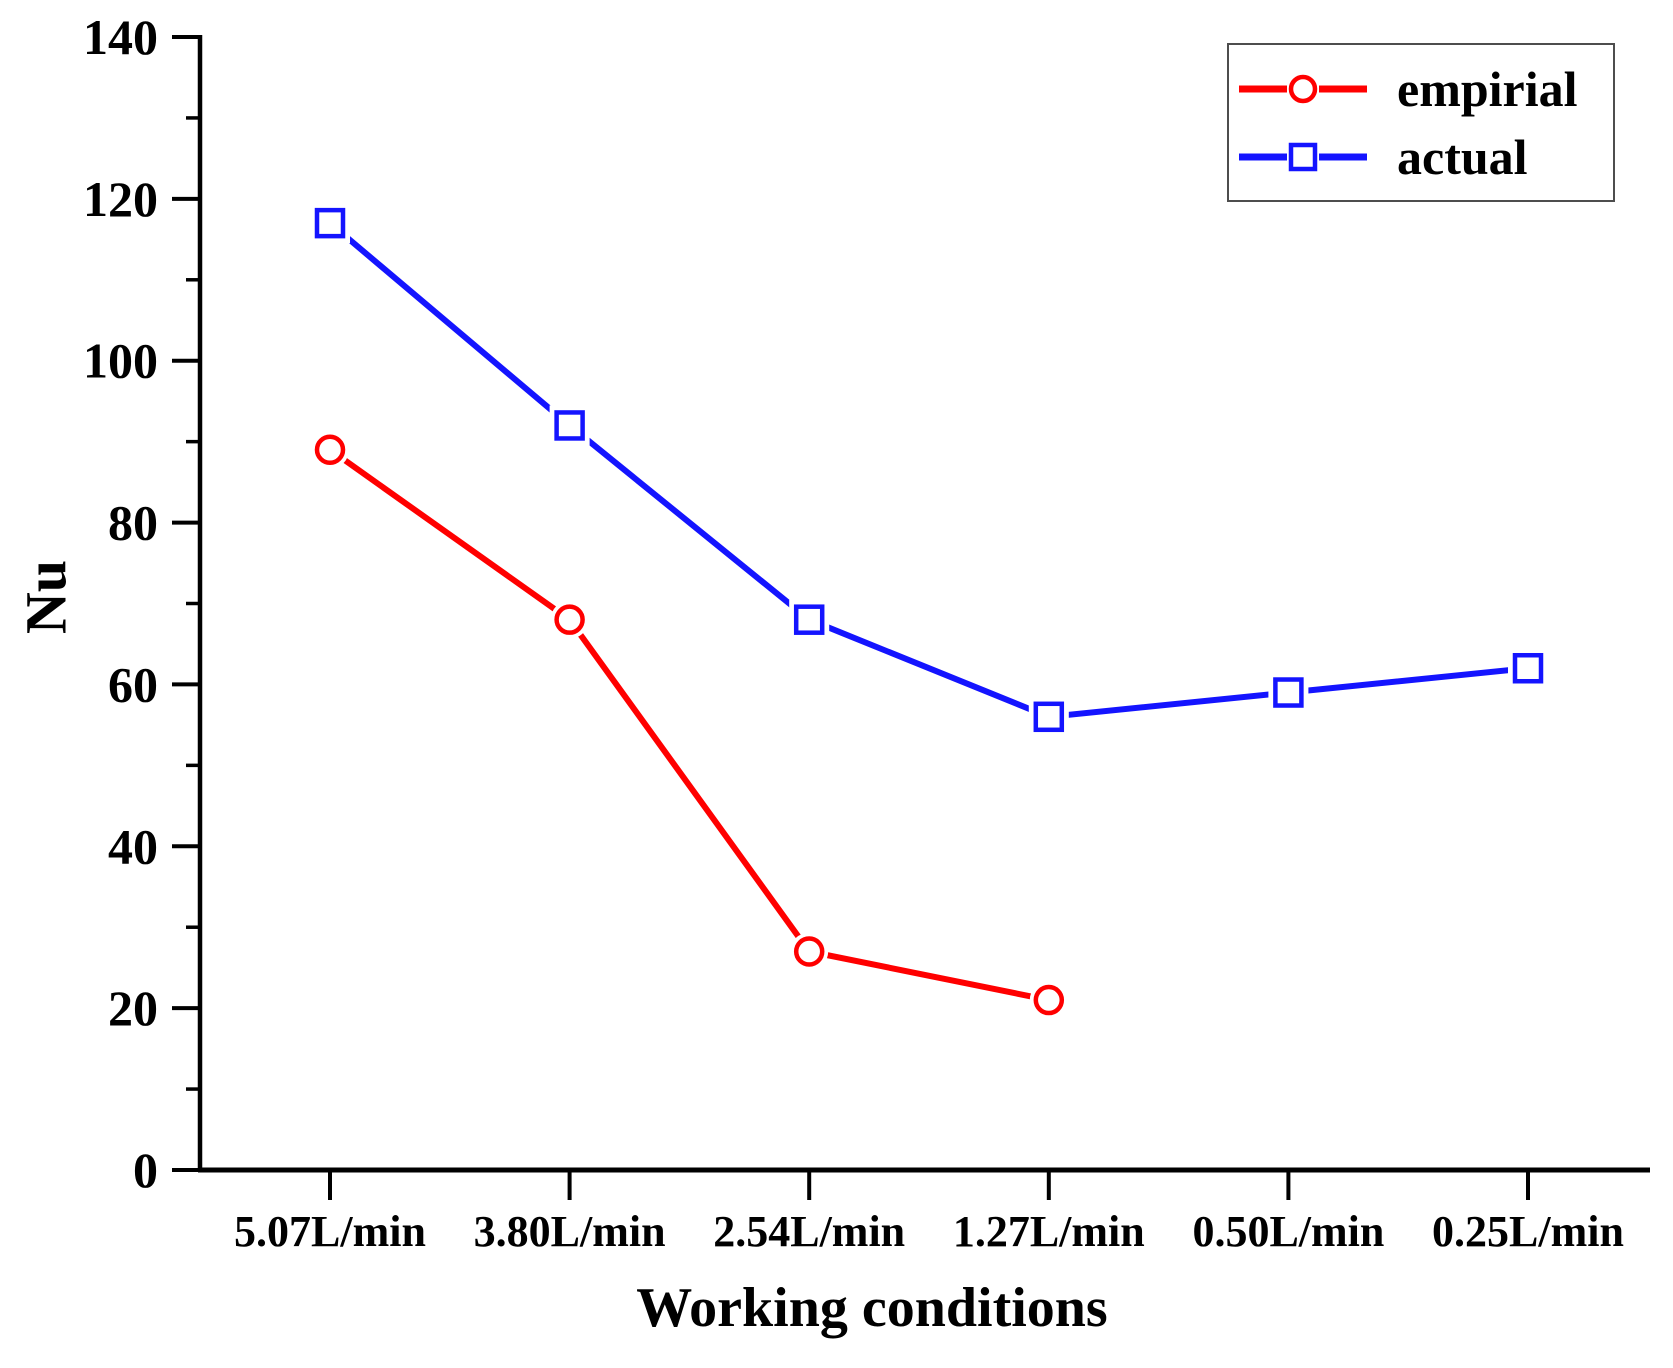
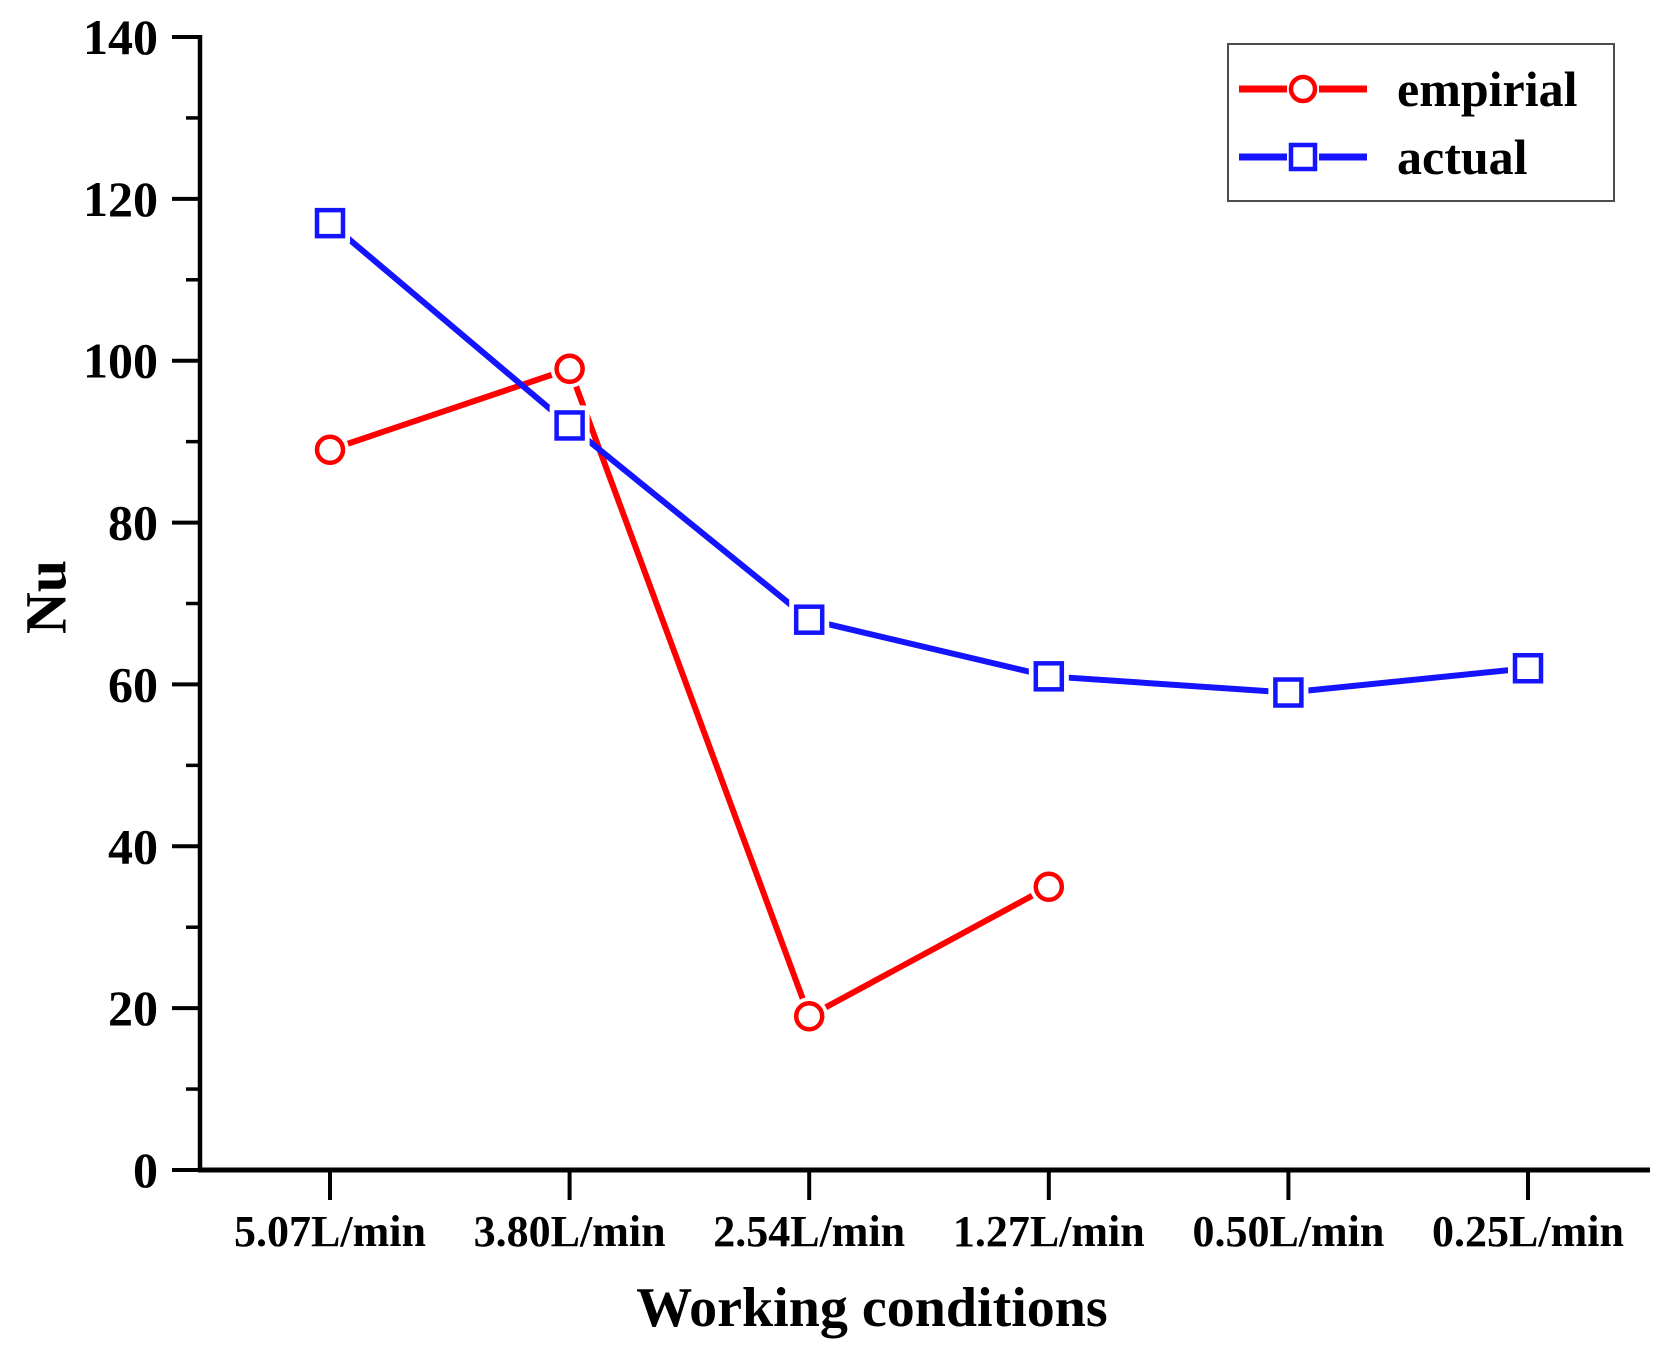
empirial/3.80L/min: 68 -> 99
empirial/2.54L/min: 27 -> 19
empirial/1.27L/min: 21 -> 35
actual/1.27L/min: 56 -> 61
